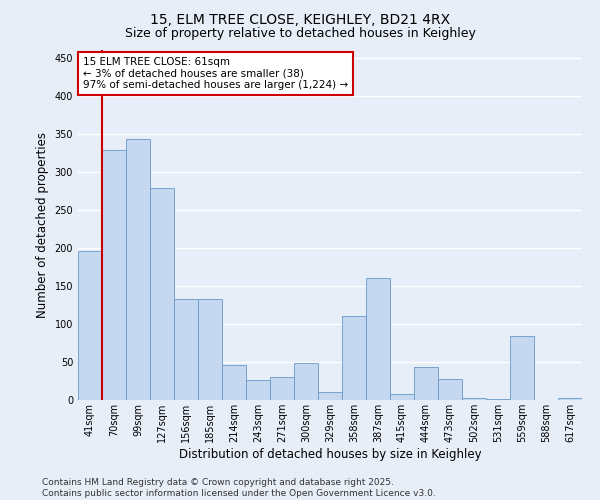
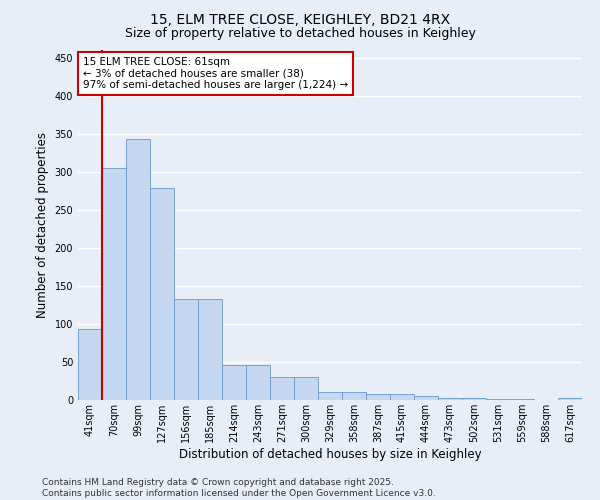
41sqm: 196 -> 93
70sqm: 328 -> 305
243sqm: 26 -> 46
300sqm: 48 -> 30
358sqm: 110 -> 10
387sqm: 160 -> 8
444sqm: 44 -> 5
473sqm: 28 -> 2
559sqm: 84 -> 1
